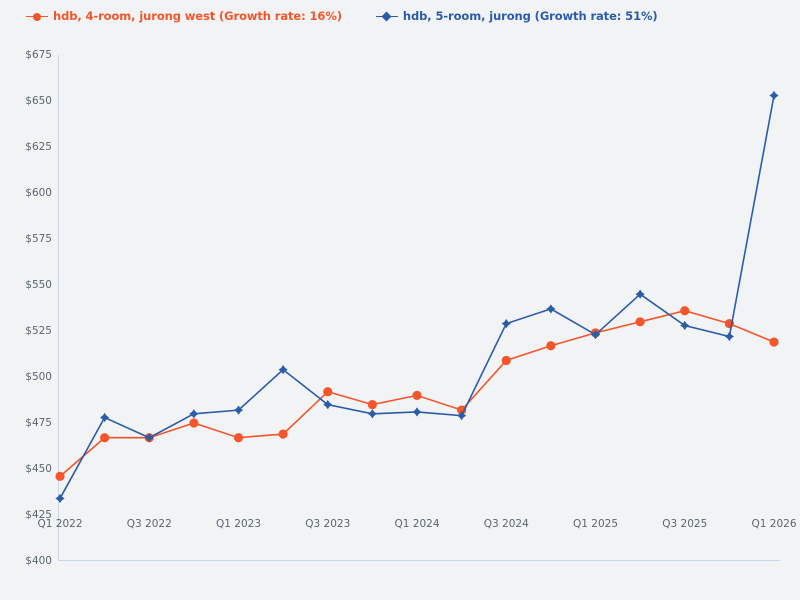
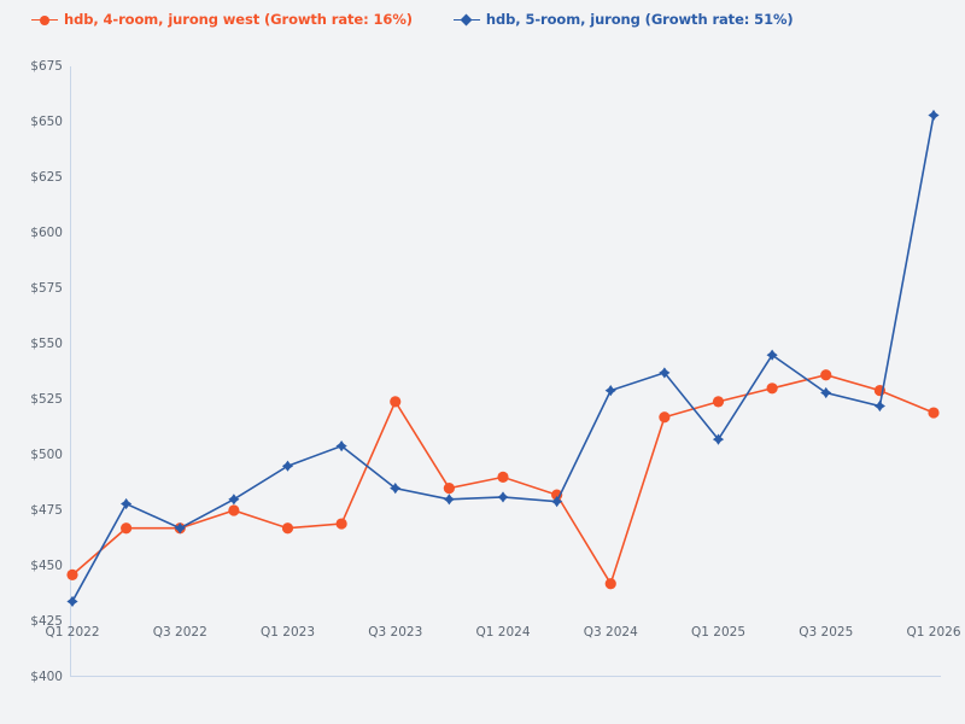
hdb, 5-room, jurong (Growth rate: 51%)/Q1 2023: $482 -> $495
hdb, 4-room, jurong west (Growth rate: 16%)/Q3 2023: $492 -> $524
hdb, 4-room, jurong west (Growth rate: 16%)/Q3 2024: $509 -> $442
hdb, 5-room, jurong (Growth rate: 51%)/Q1 2025: $523 -> $507
